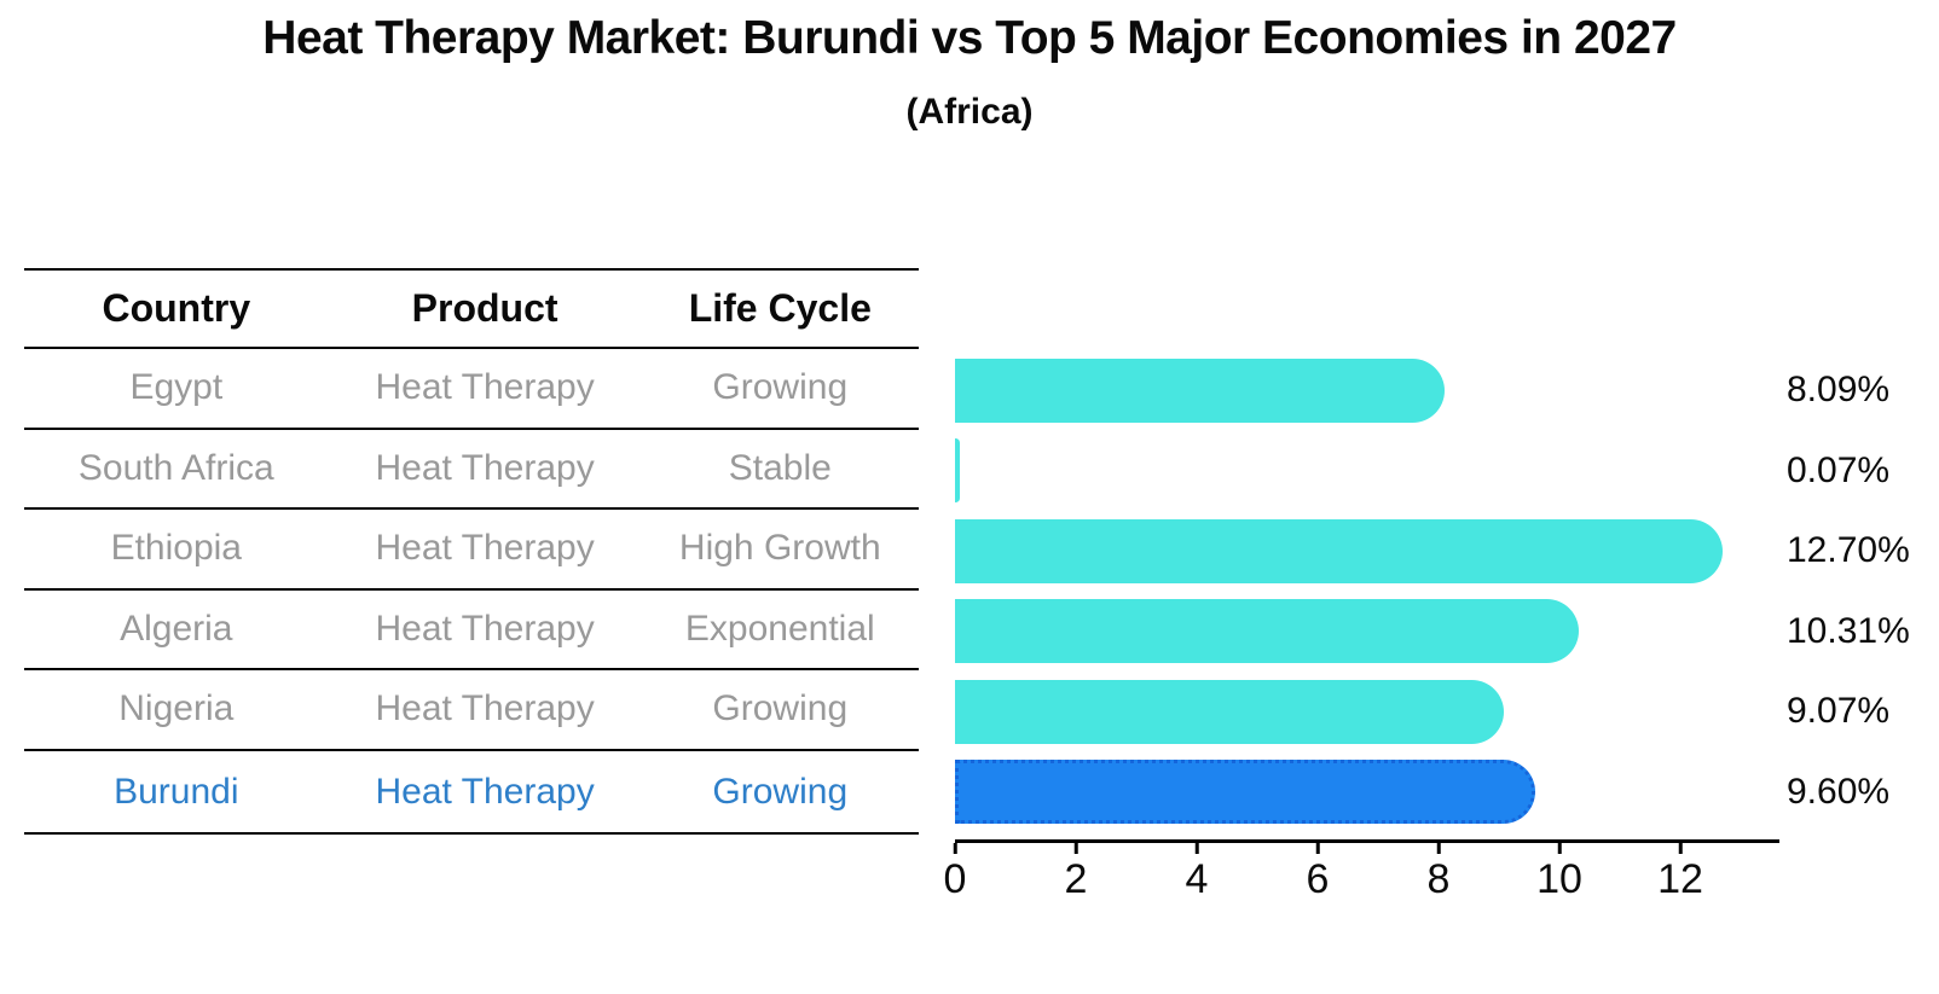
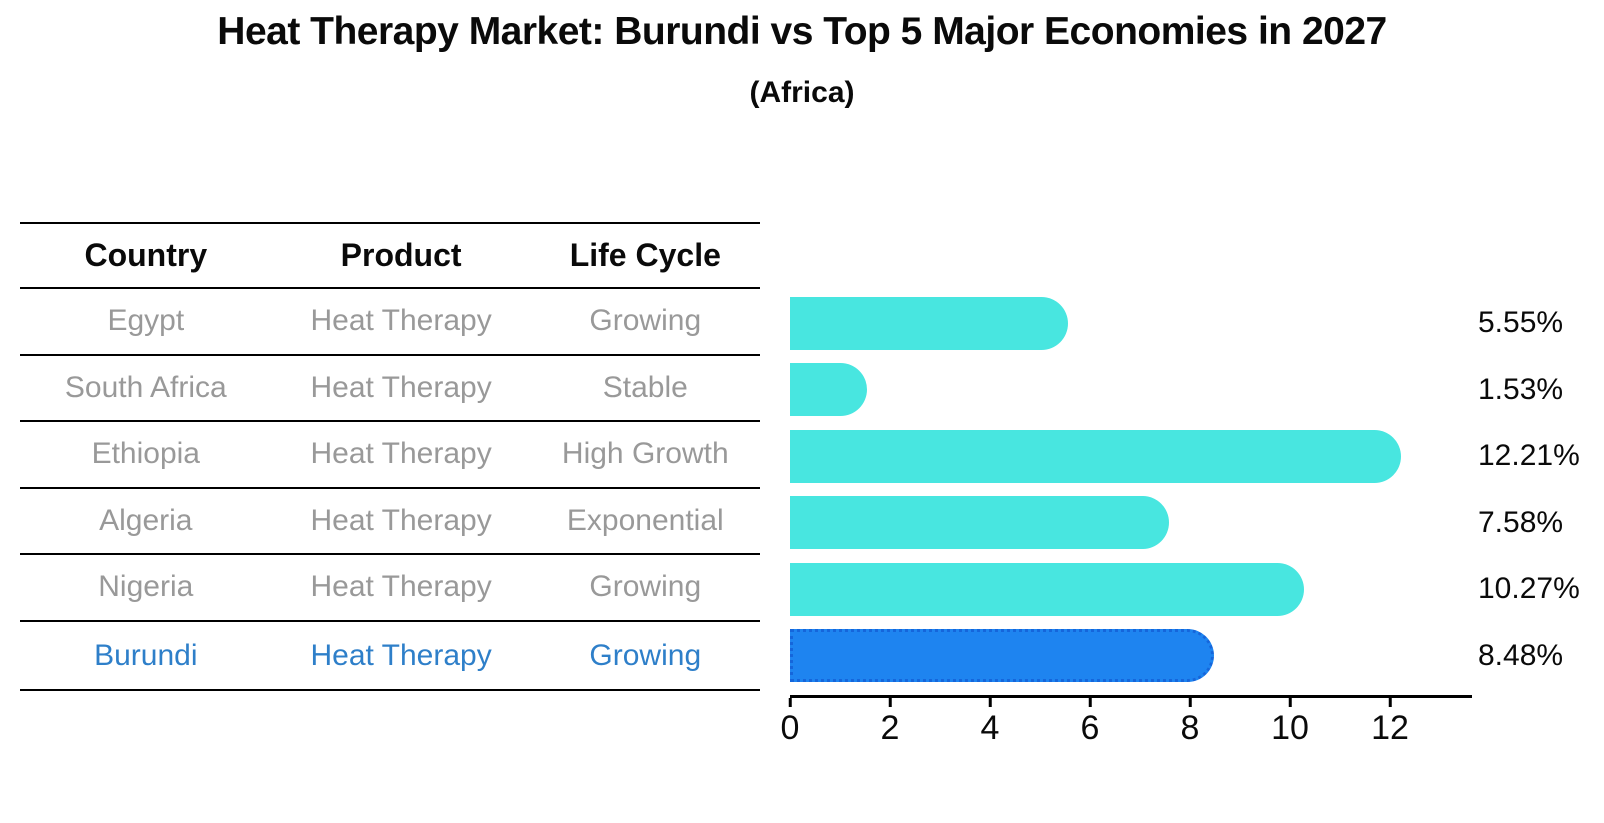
Egypt: 8.09% -> 5.55%
South Africa: 0.07% -> 1.53%
Ethiopia: 12.70% -> 12.21%
Algeria: 10.31% -> 7.58%
Nigeria: 9.07% -> 10.27%
Burundi: 9.60% -> 8.48%
